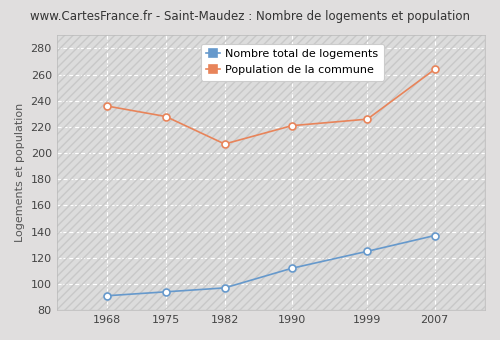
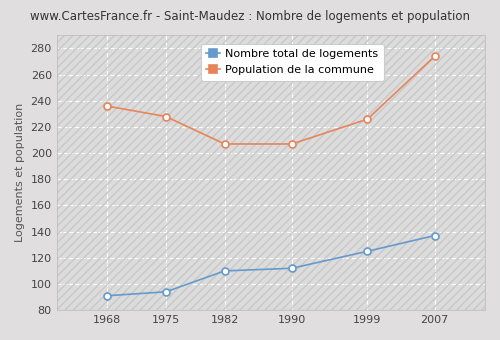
Nombre total de logements/1982: 97 -> 110
Population de la commune/1990: 221 -> 207
Population de la commune/2007: 264 -> 274
